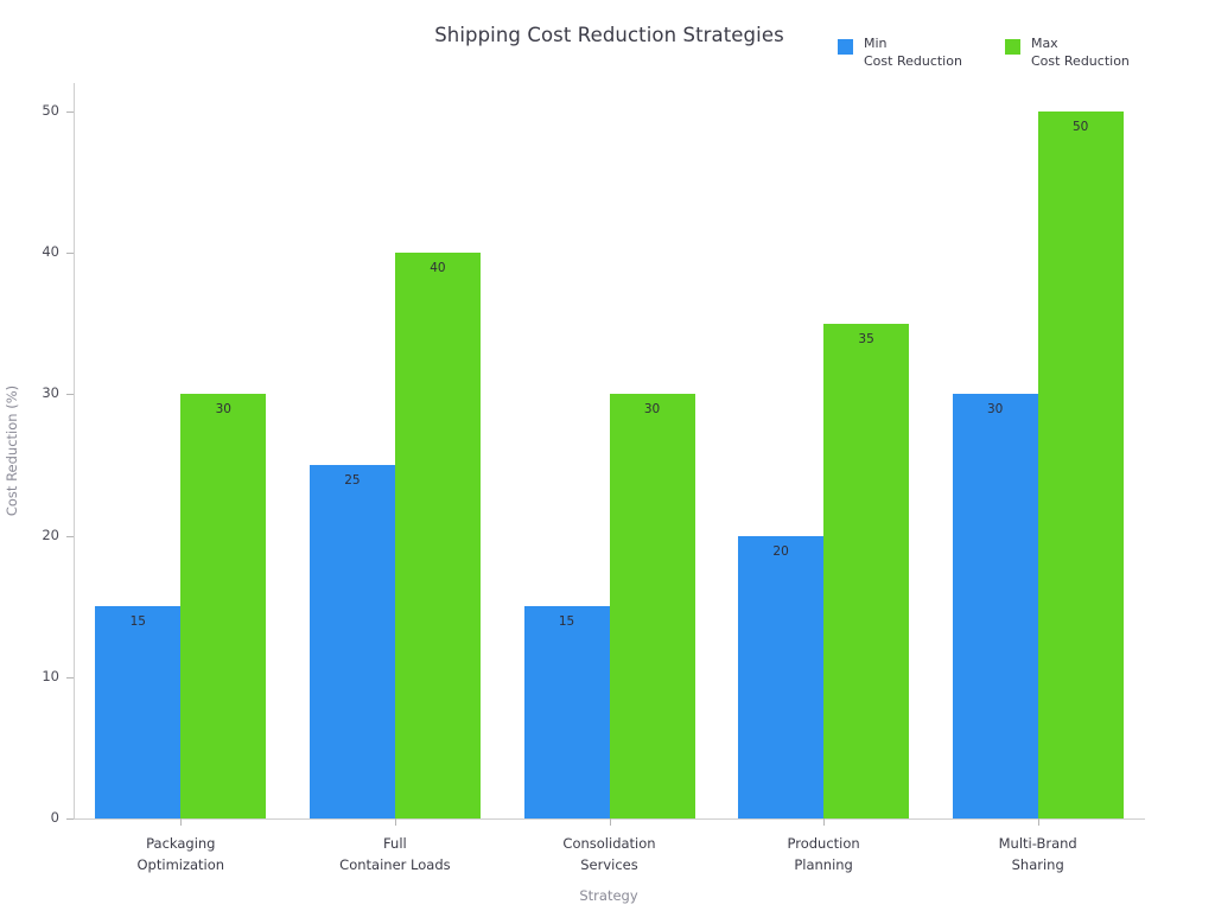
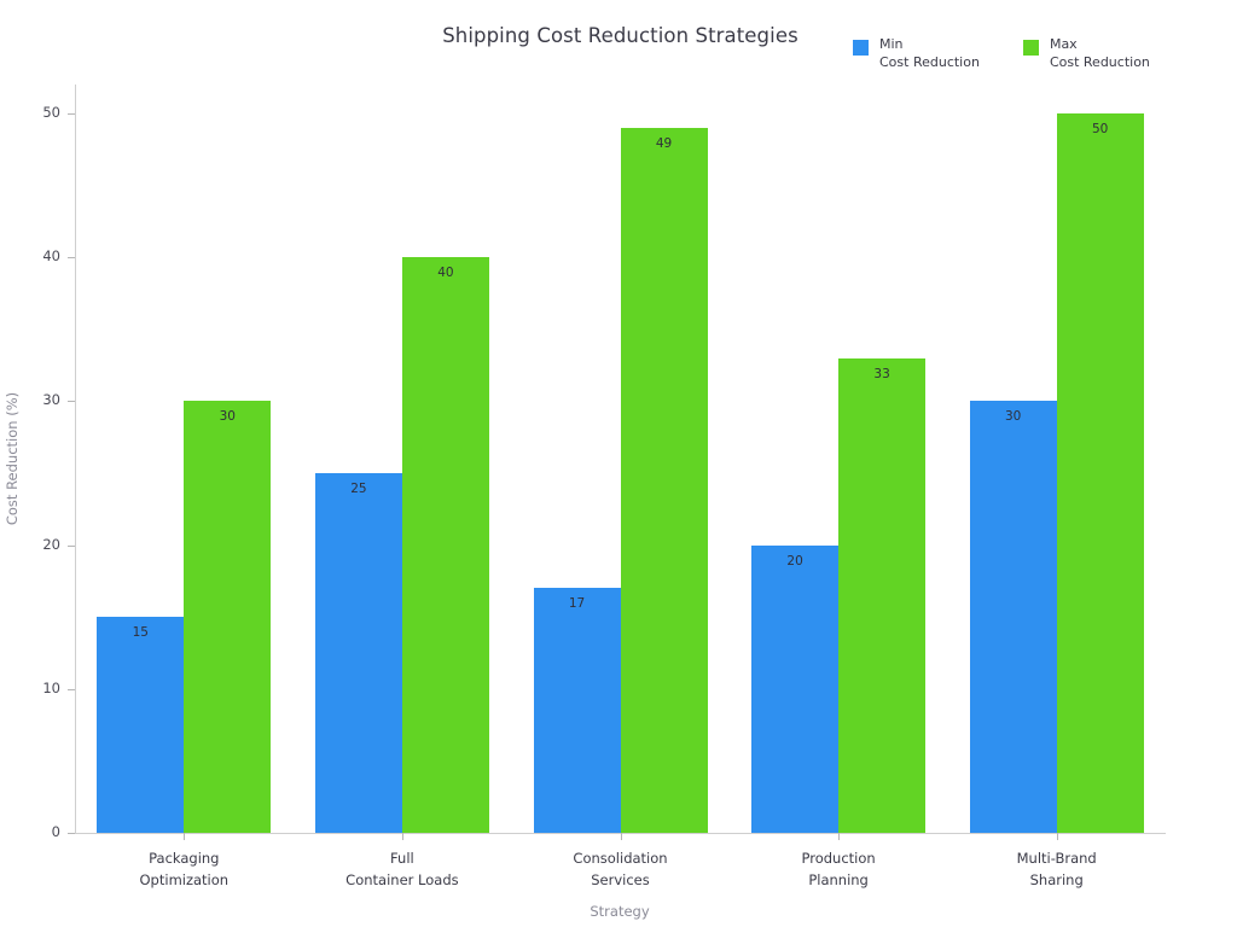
Min Cost Reduction/Consolidation Services: 15 -> 17
Max Cost Reduction/Consolidation Services: 30 -> 49
Max Cost Reduction/Production Planning: 35 -> 33
